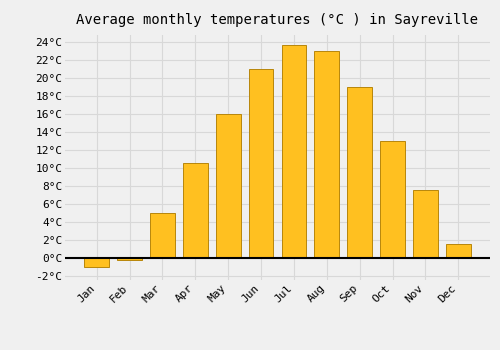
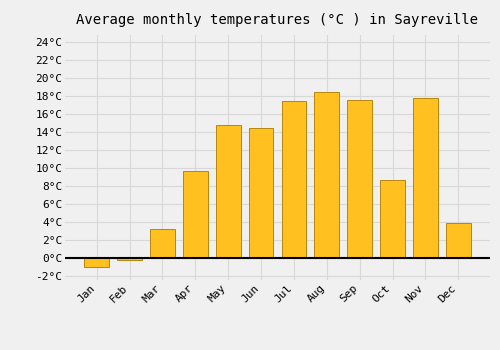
Mar: 5.0°C -> 3.2°C
Apr: 10.5°C -> 9.6°C
May: 16.0°C -> 14.8°C
Jun: 21.0°C -> 14.4°C
Jul: 23.7°C -> 17.4°C
Aug: 23.0°C -> 18.4°C
Sep: 19.0°C -> 17.6°C
Oct: 13.0°C -> 8.6°C
Nov: 7.5°C -> 17.8°C
Dec: 1.5°C -> 3.8°C
